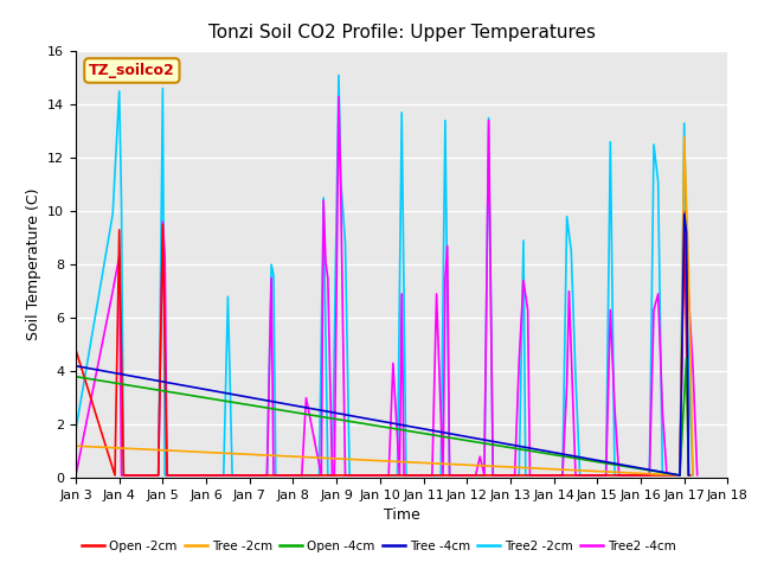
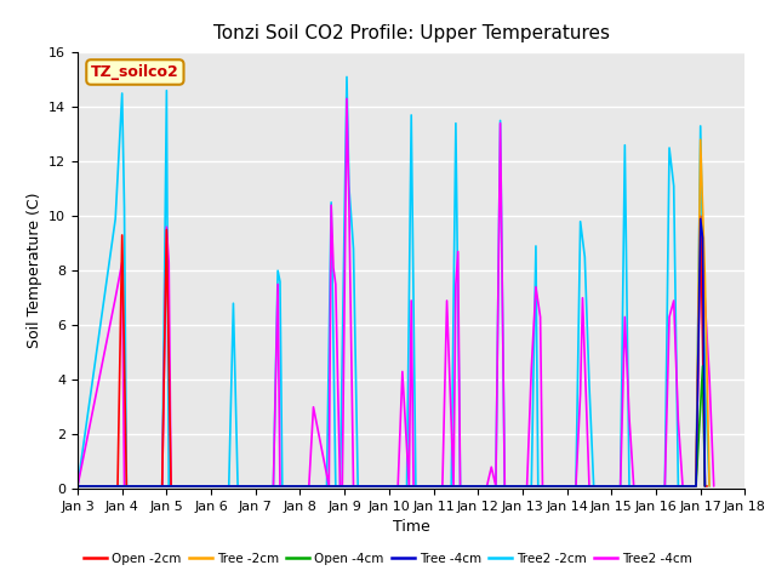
Open -2cm/Jan 3: 4.8 -> 0.1
Tree -2cm/Jan 3: 1.2 -> 0.1
Open -4cm/Jan 3: 3.8 -> 0.1
Tree -4cm/Jan 3: 4.2 -> 0.1
Tree2 -2cm/Jan 3: 1.8 -> 0.1
